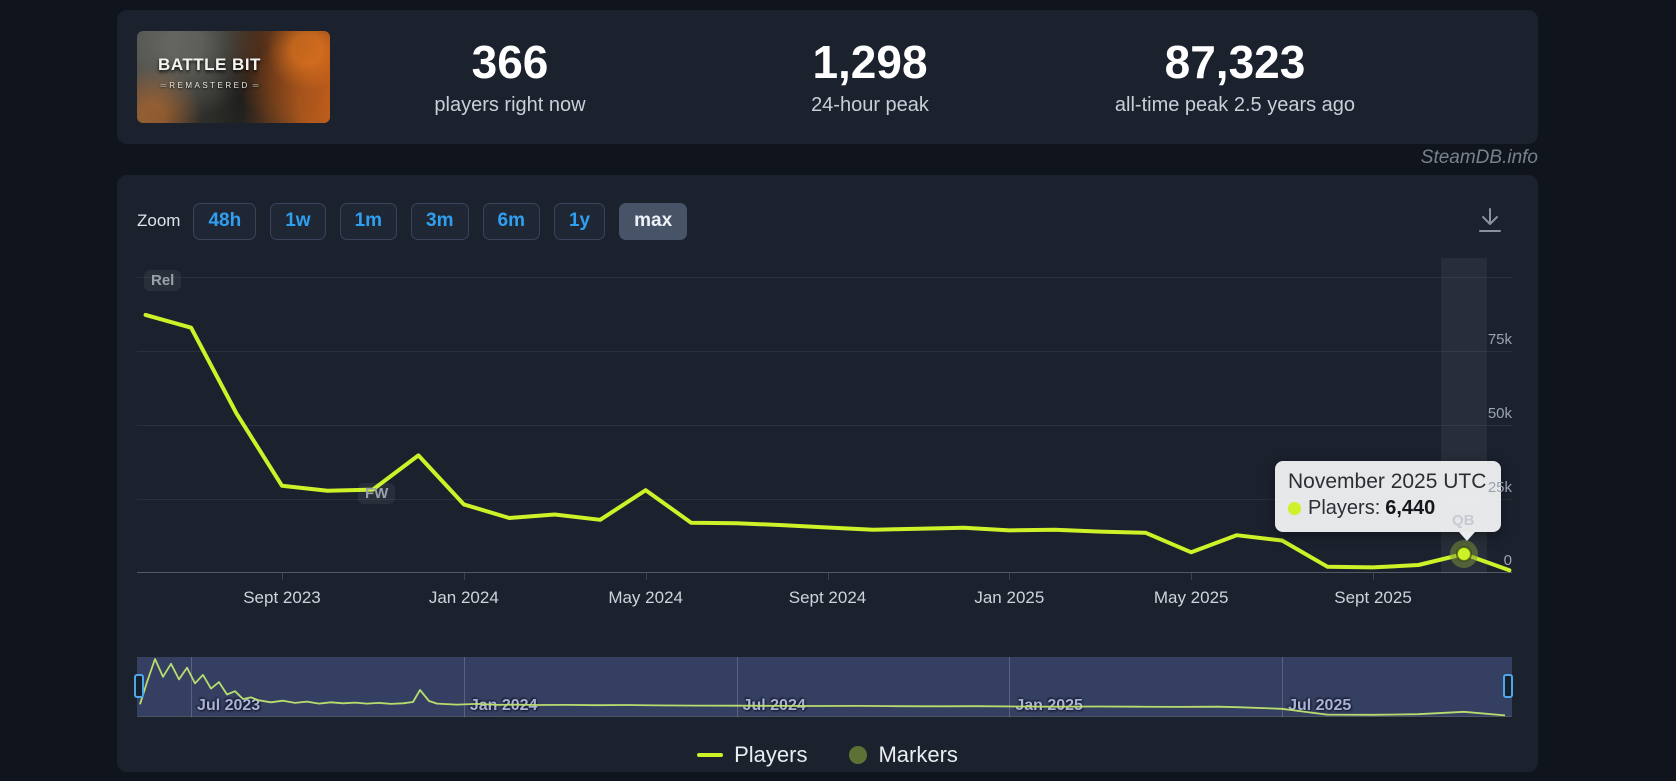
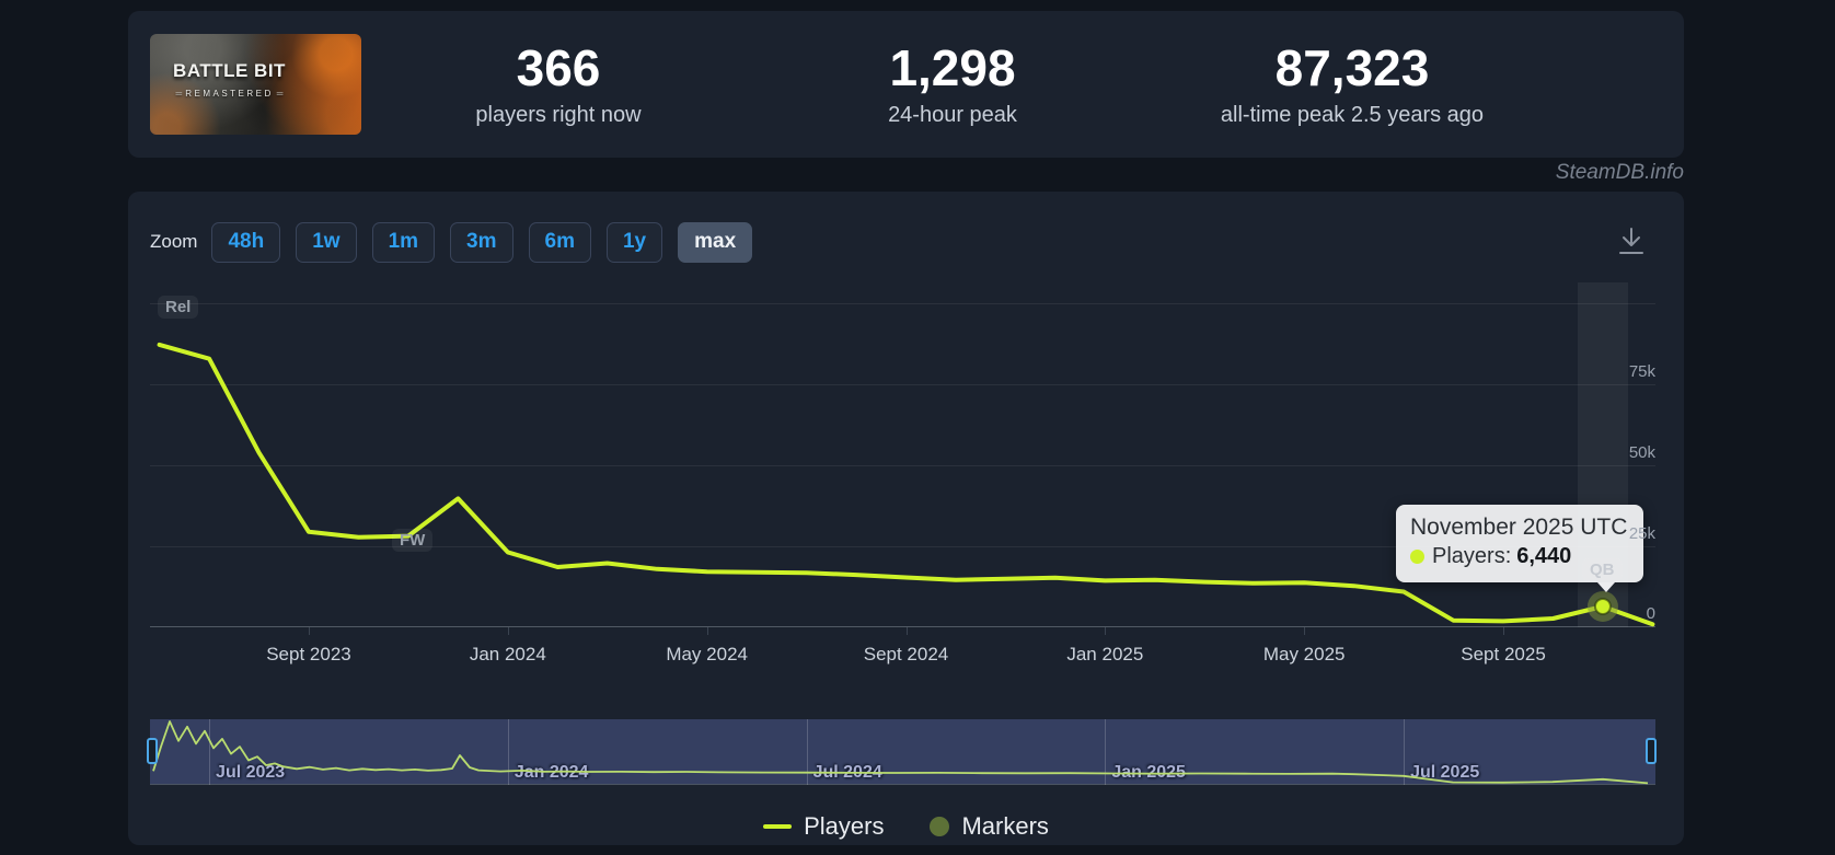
May 2024: 28k -> 17k
May 2025: 7k -> 14k
